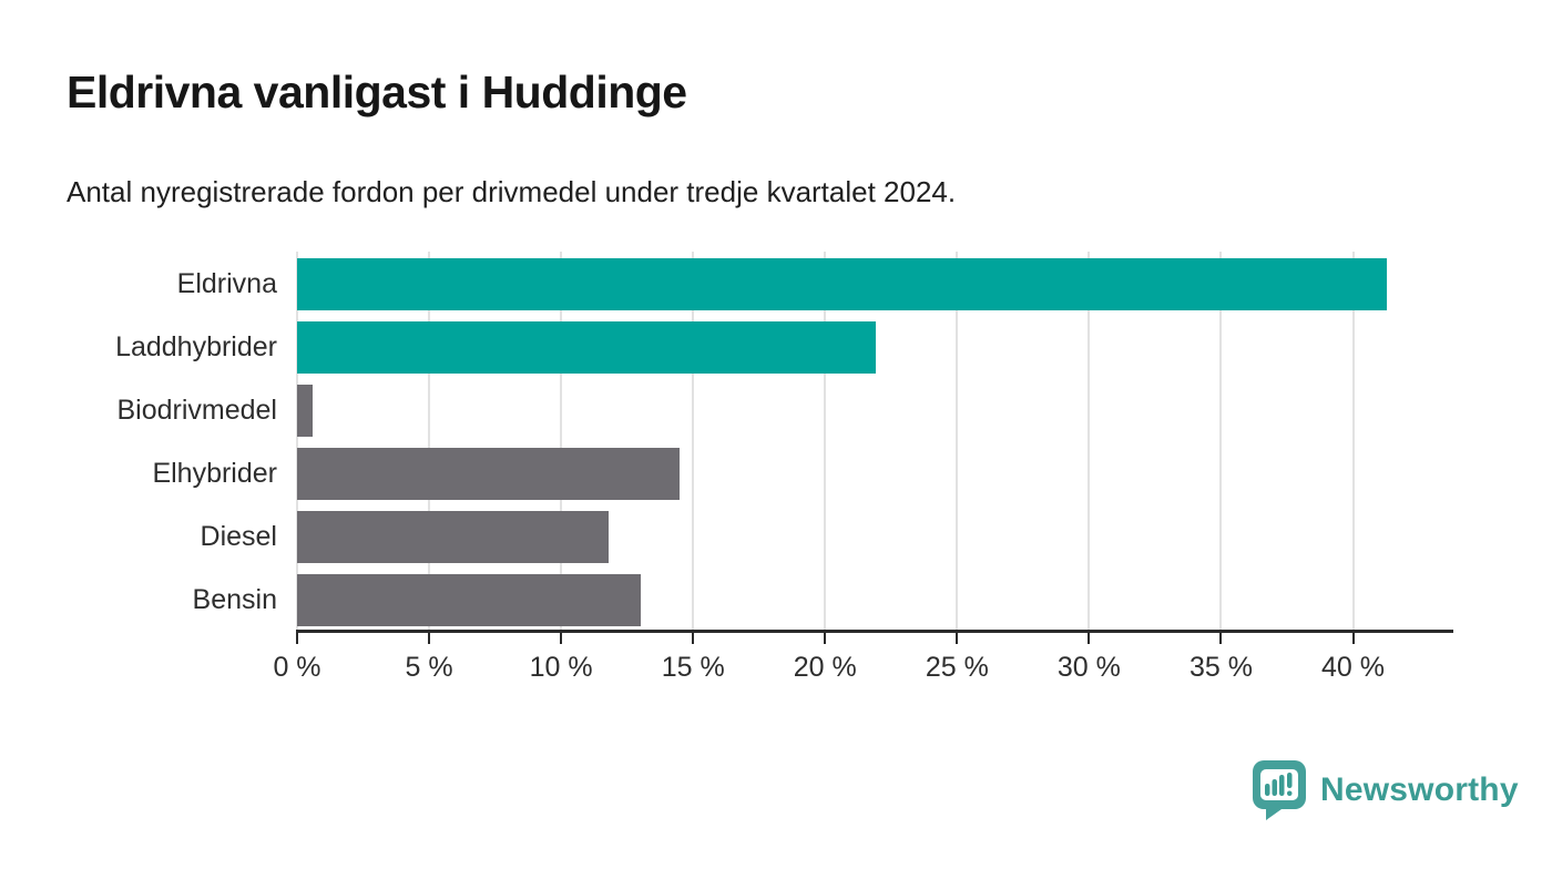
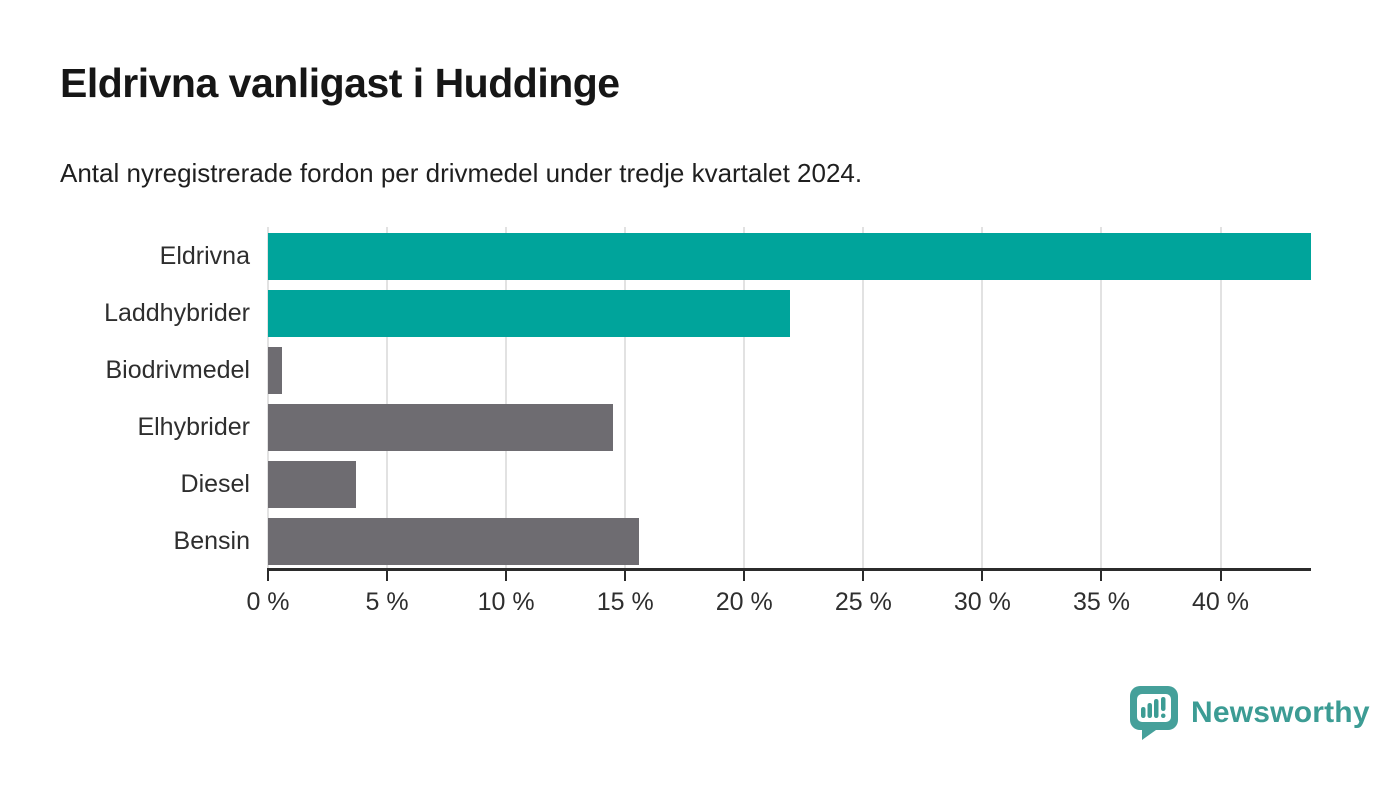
Eldrivna: 41.3% -> 43.8%
Diesel: 11.8% -> 3.7%
Bensin: 13.0% -> 15.6%
